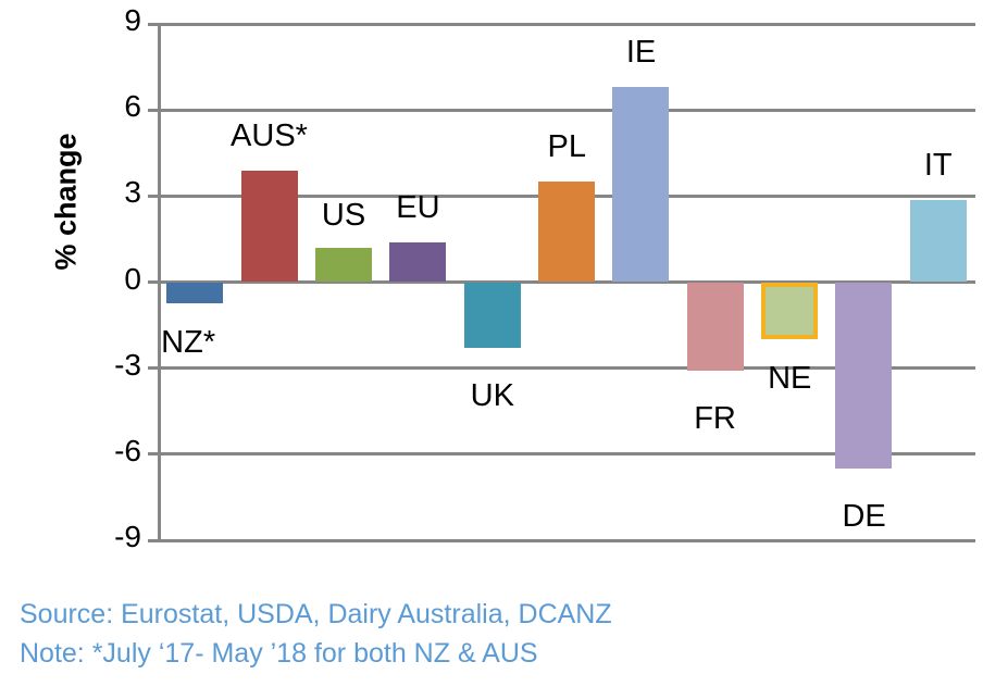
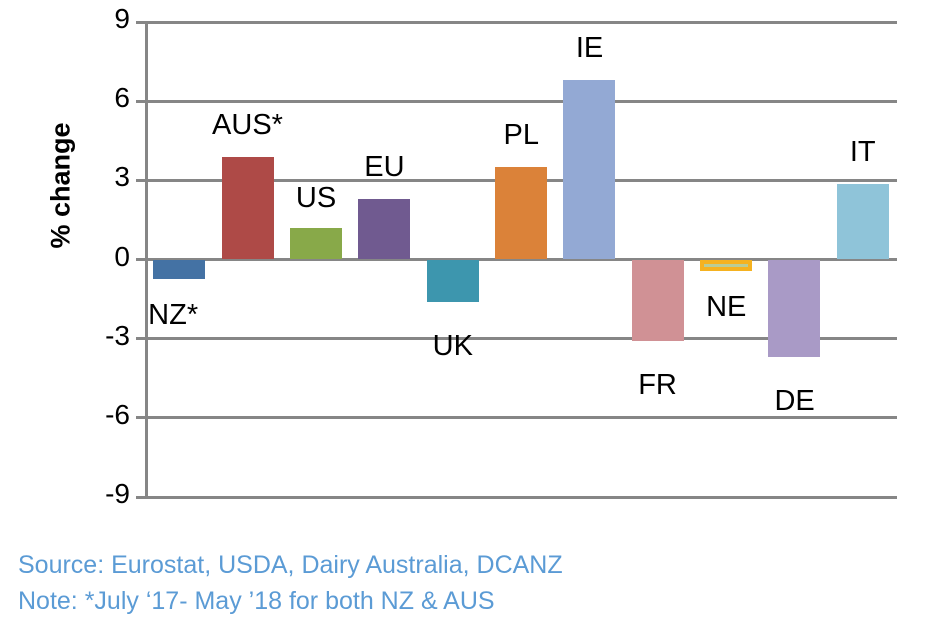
EU: 1.4 -> 2.3
UK: -2.3 -> -1.6
NE: -2.0 -> -0.5
DE: -6.5 -> -3.7
